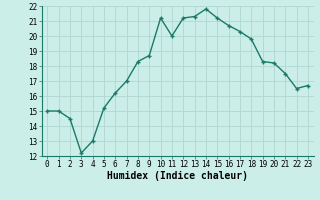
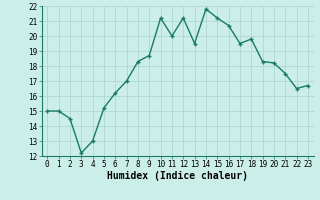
13: 21.3 -> 19.5
17: 20.3 -> 19.5
